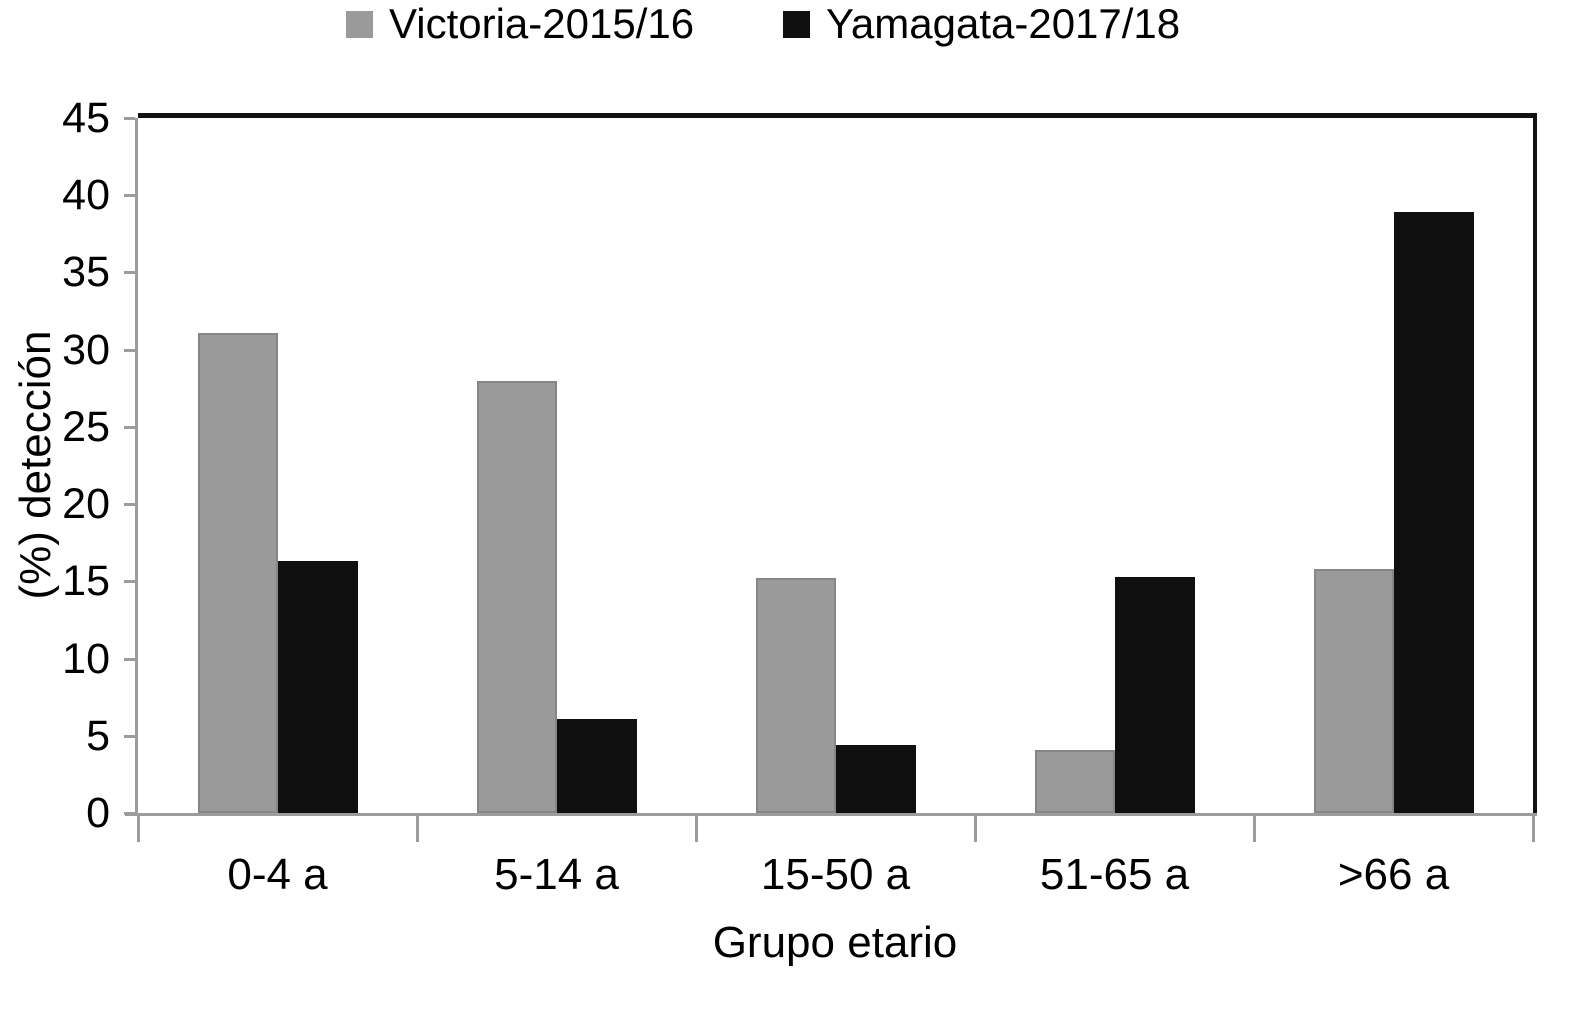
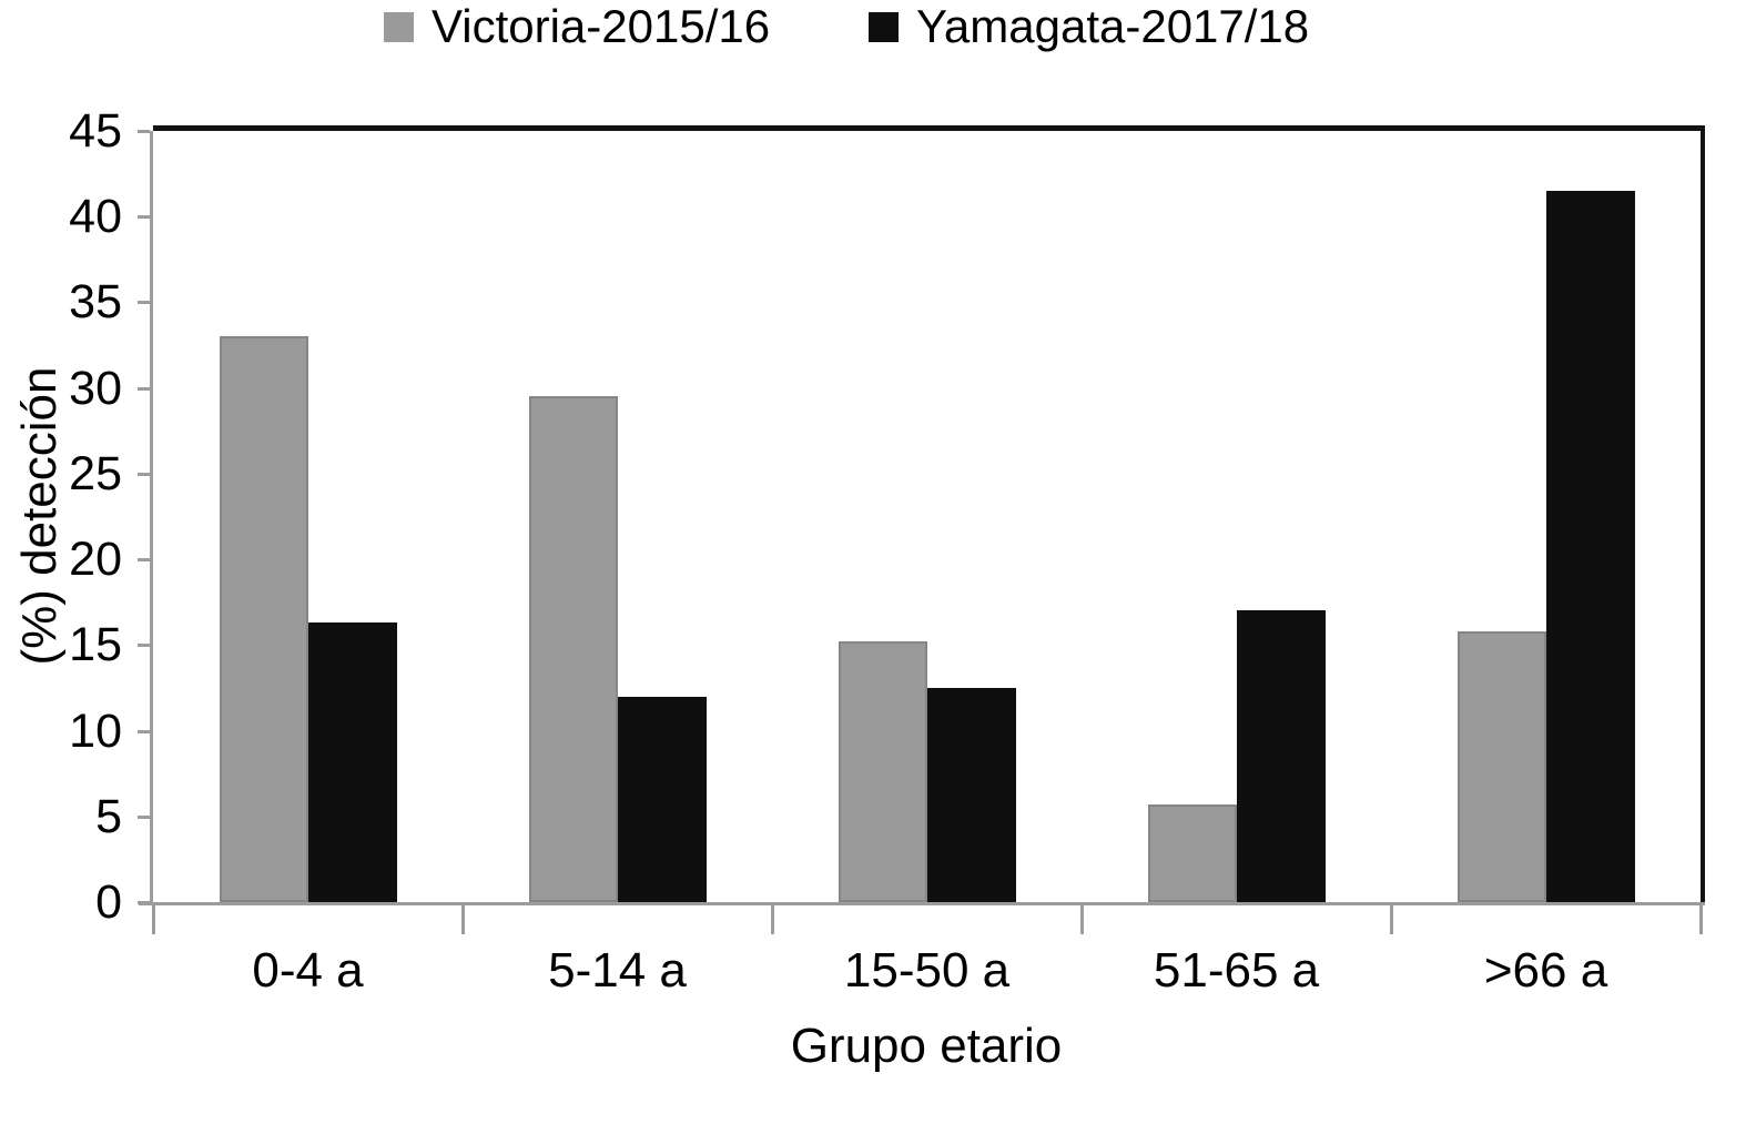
Victoria-2015/16/0-4 a: 31.1 -> 33.0
Victoria-2015/16/5-14 a: 28.0 -> 29.5
Yamagata-2017/18/5-14 a: 6.1 -> 12.0
Yamagata-2017/18/15-50 a: 4.4 -> 12.5
Victoria-2015/16/51-65 a: 4.1 -> 5.7
Yamagata-2017/18/51-65 a: 15.3 -> 17.0
Yamagata-2017/18/>66 a: 38.9 -> 41.5
